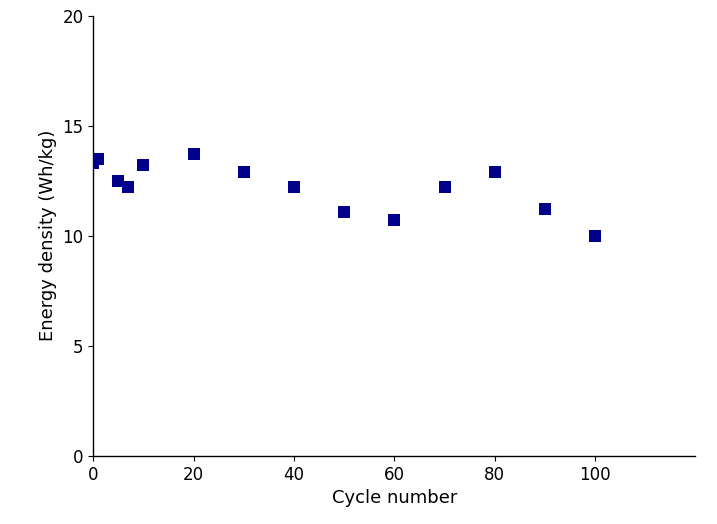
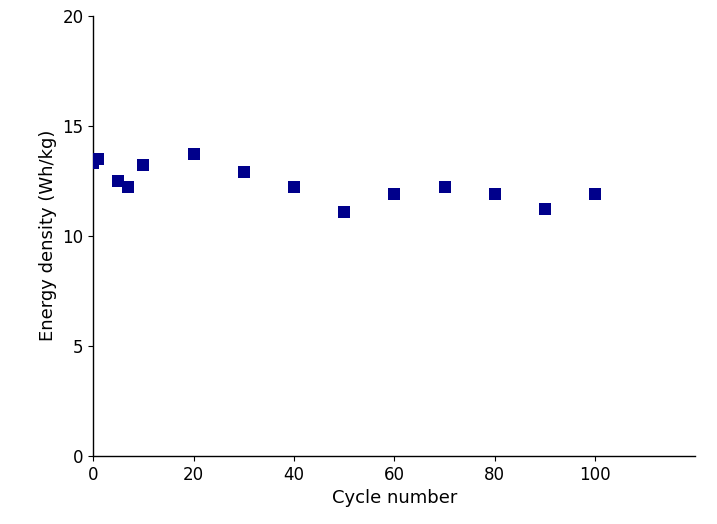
60: 10.7 -> 11.9
80: 12.9 -> 11.9
100: 10.0 -> 11.9
